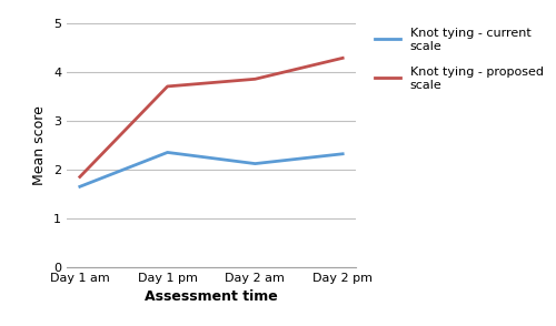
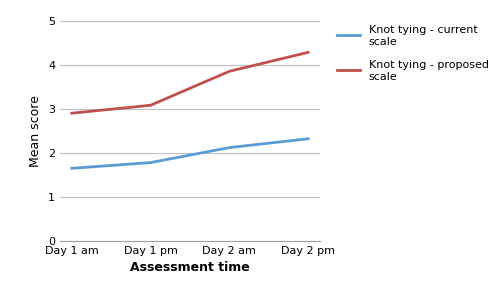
Knot tying - proposed scale/Day 1 am: 1.85 -> 2.90
Knot tying - current scale/Day 1 pm: 2.35 -> 1.78
Knot tying - proposed scale/Day 1 pm: 3.70 -> 3.08
